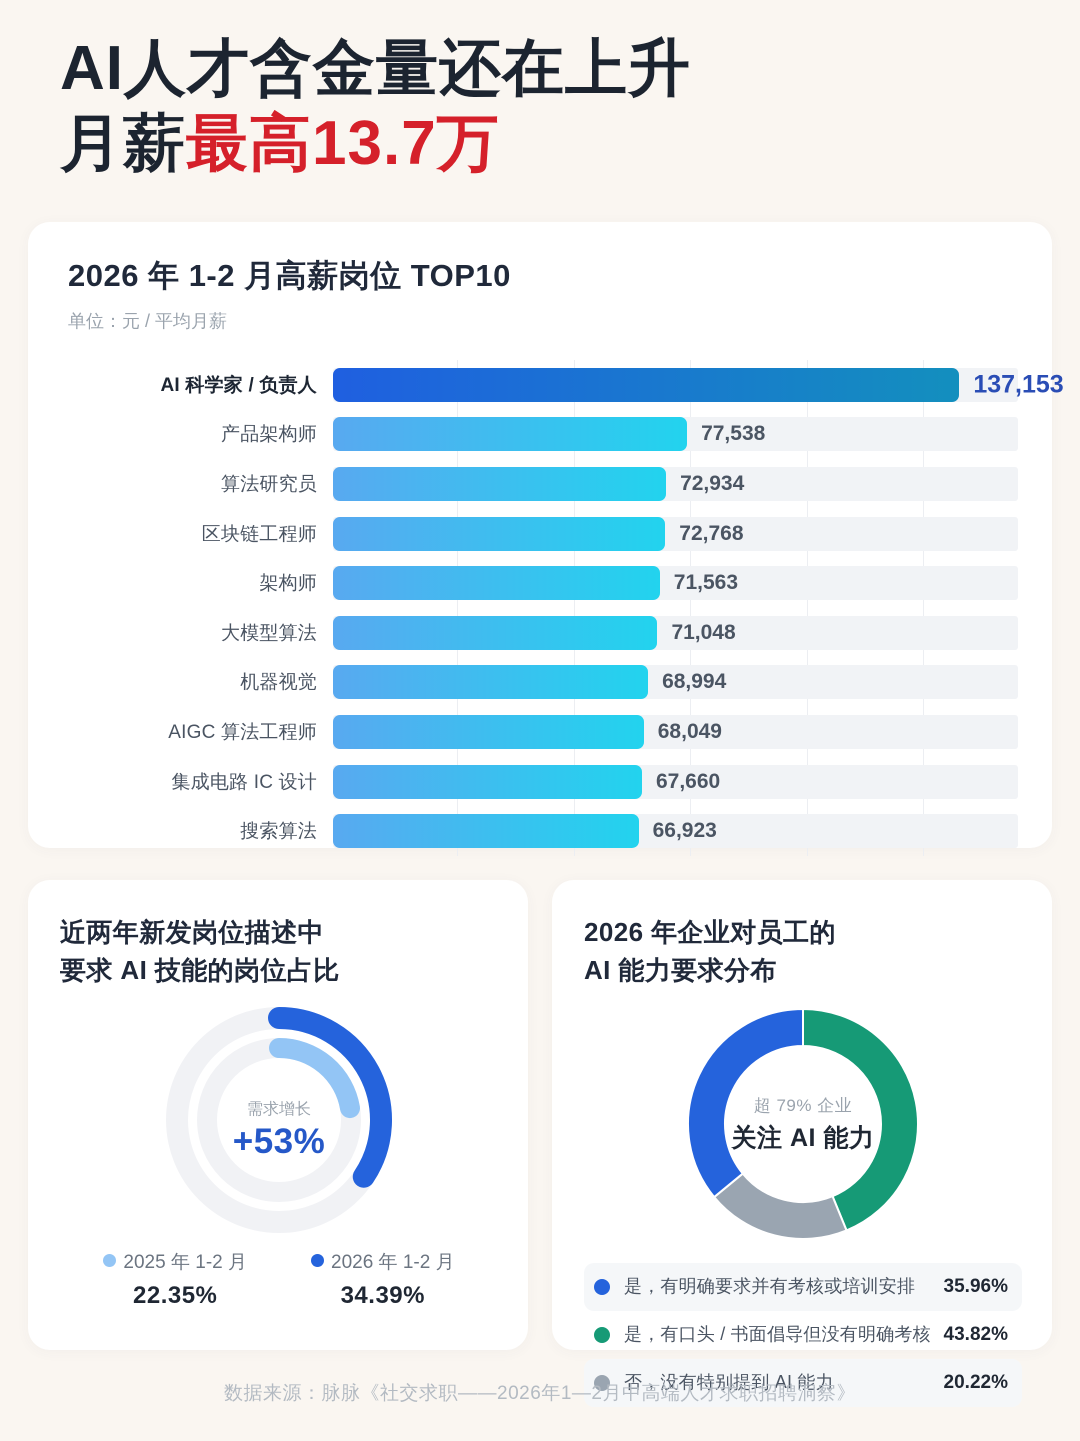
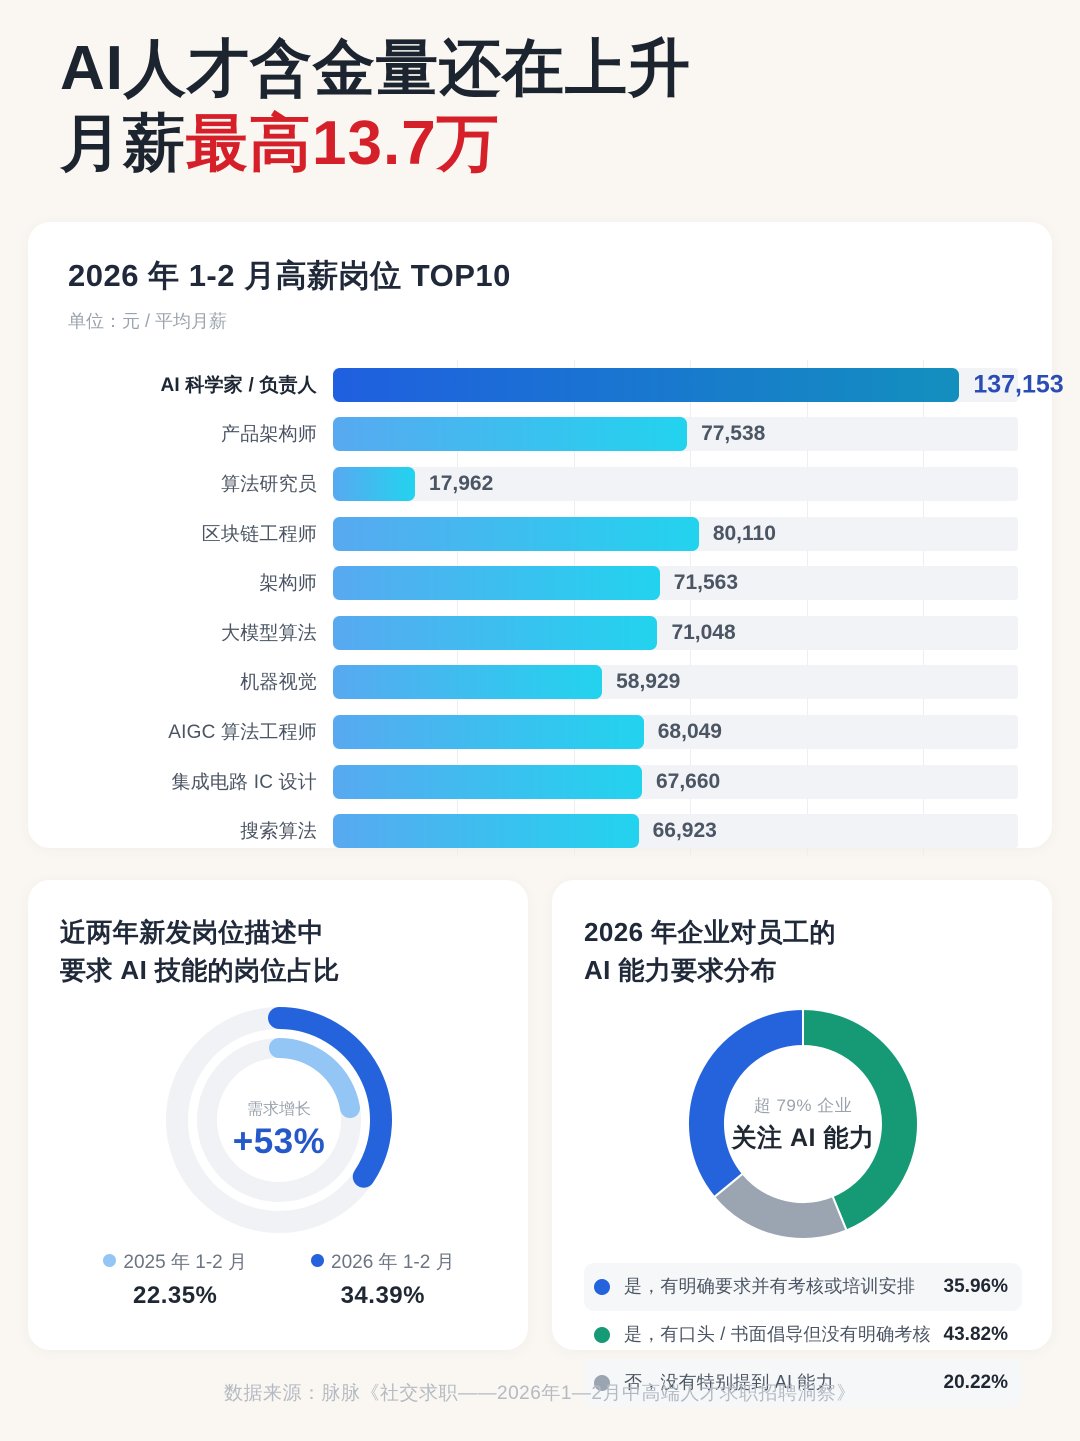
2026 年 1-2 月高薪岗位 TOP10/算法研究员: 72,934 -> 17,962
2026 年 1-2 月高薪岗位 TOP10/区块链工程师: 72,768 -> 80,110
2026 年 1-2 月高薪岗位 TOP10/机器视觉: 68,994 -> 58,929
